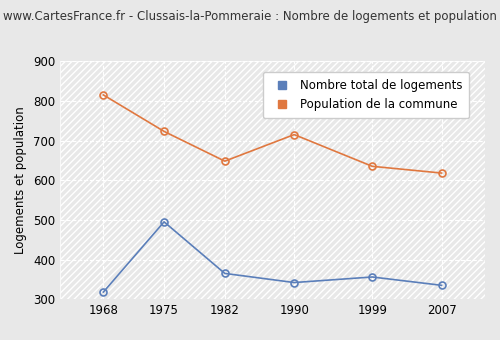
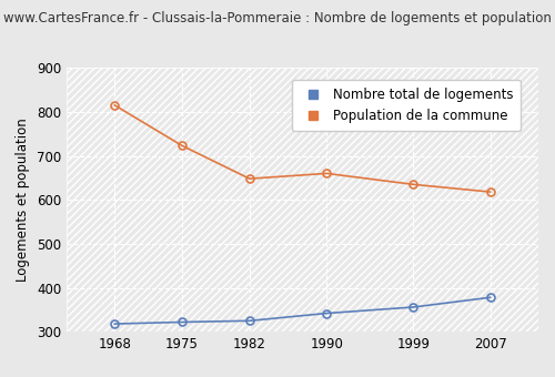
Nombre total de logements/1975: 495 -> 322
Nombre total de logements/1982: 365 -> 325
Population de la commune/1990: 715 -> 660
Nombre total de logements/2007: 335 -> 378
